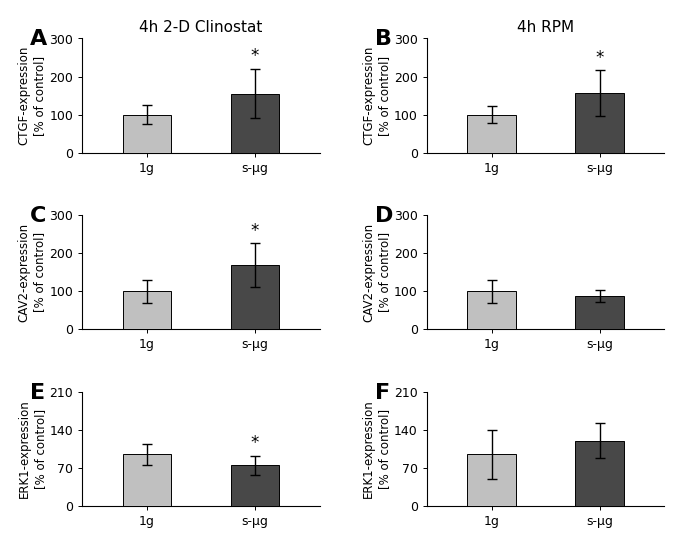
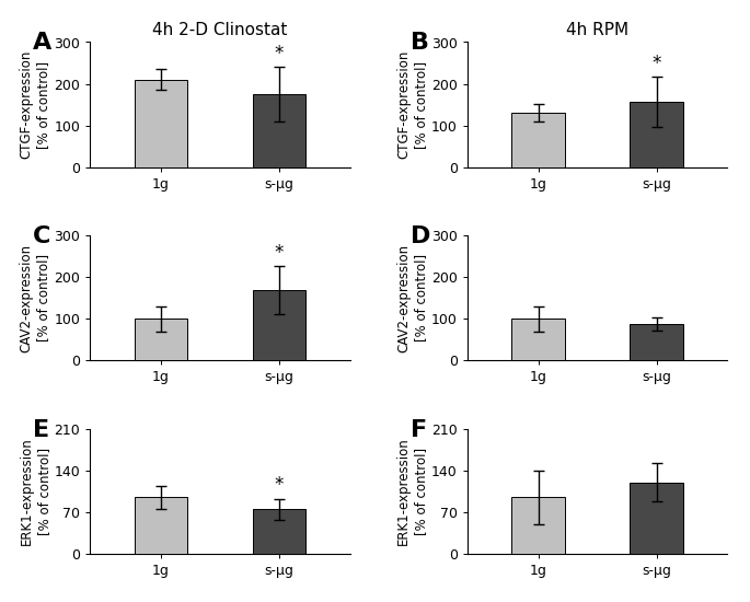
4h 2-D Clinostat/1g: 100 -> 210
4h 2-D Clinostat/s-μg: 155 -> 175
4h RPM/1g: 100 -> 130
